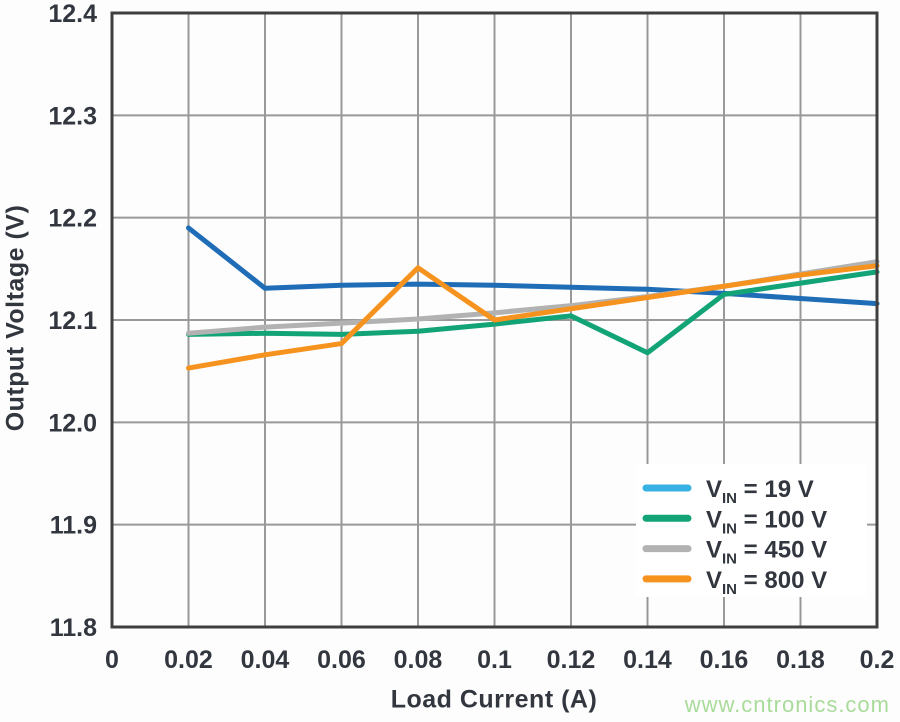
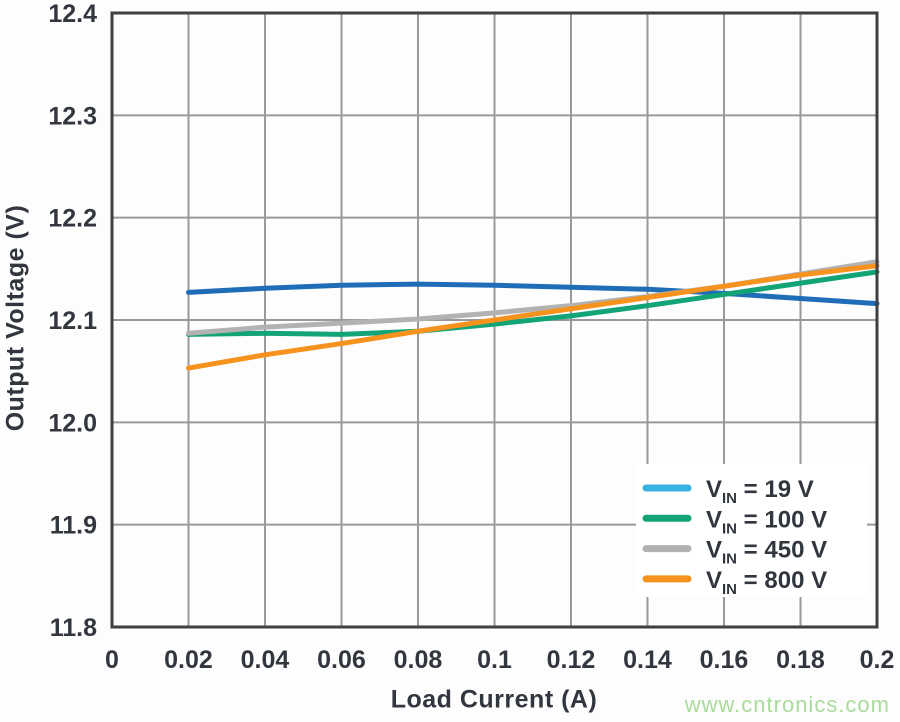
VIN = 19 V/0.02: 12.190 -> 12.127
VIN = 800 V/0.08: 12.151 -> 12.089
VIN = 100 V/0.14: 12.068 -> 12.114
